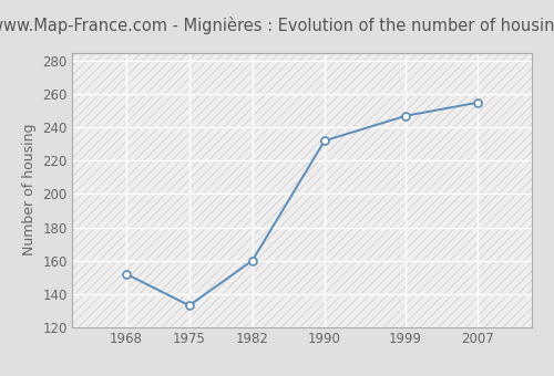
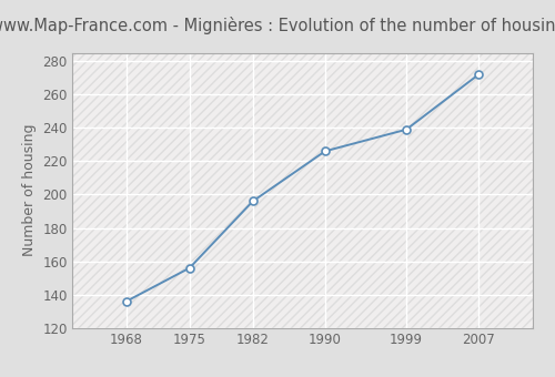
1968: 152 -> 136
1975: 133 -> 156
1982: 160 -> 196
1990: 232 -> 226
1999: 247 -> 239
2007: 255 -> 272
